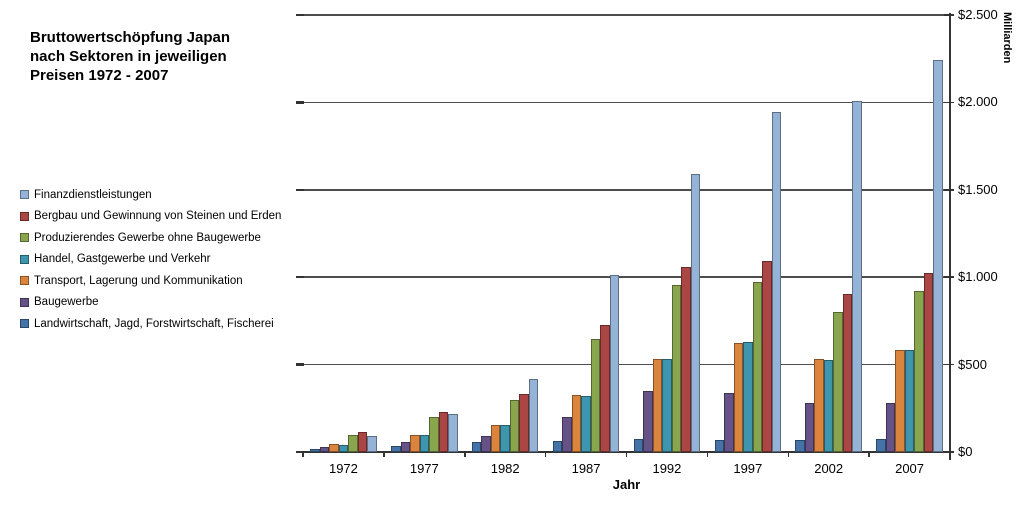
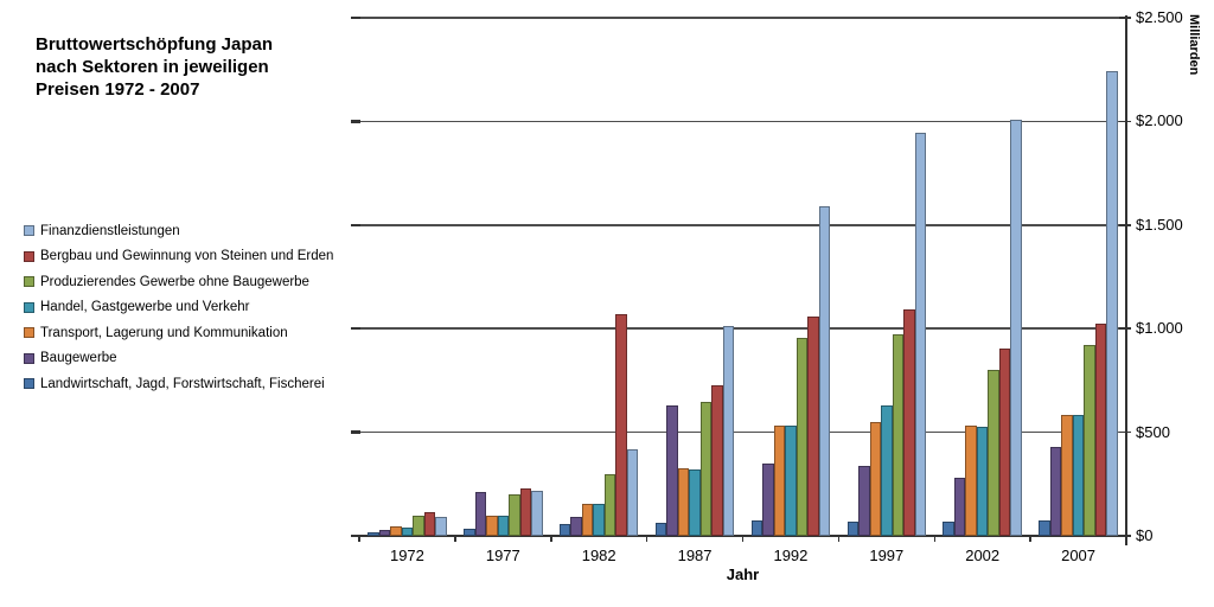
Baugewerbe/1977: $60 -> $210
Bergbau und Gewinnung von Steinen und Erden/1982: $330 -> $1070
Baugewerbe/1987: $200 -> $630
Transport, Lagerung und Kommunikation/1997: $620 -> $550
Baugewerbe/2007: $280 -> $430
